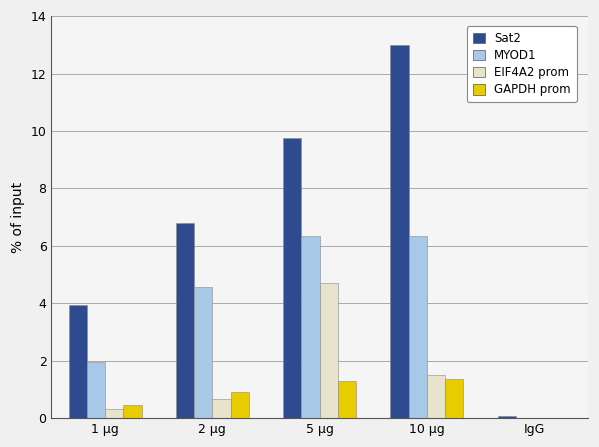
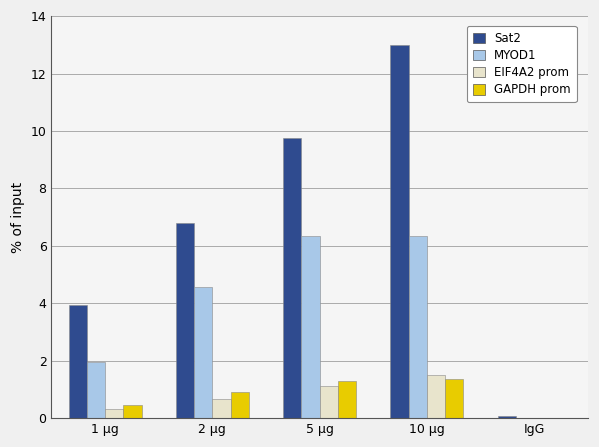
EIF4A2 prom/5 μg: 4.70 -> 1.10
